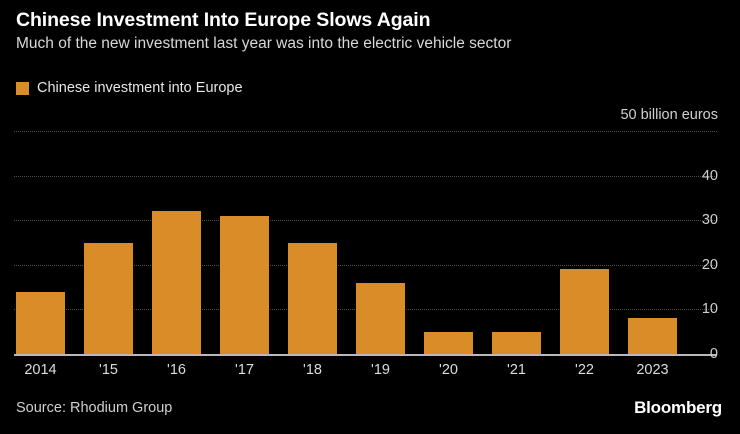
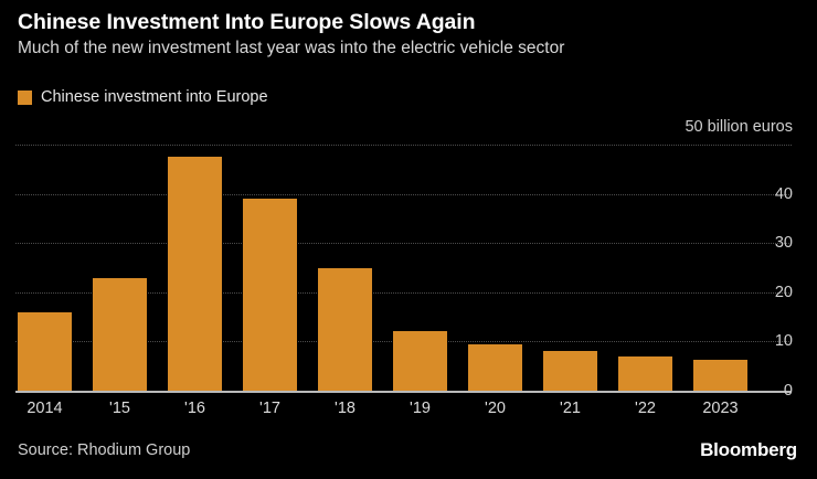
2014: 14 -> 16
'15: 25 -> 23
'16: 32 -> 48
'17: 31 -> 39
'19: 16 -> 12
'20: 5 -> 10
'21: 5 -> 8
'22: 19 -> 7
2023: 8 -> 6
